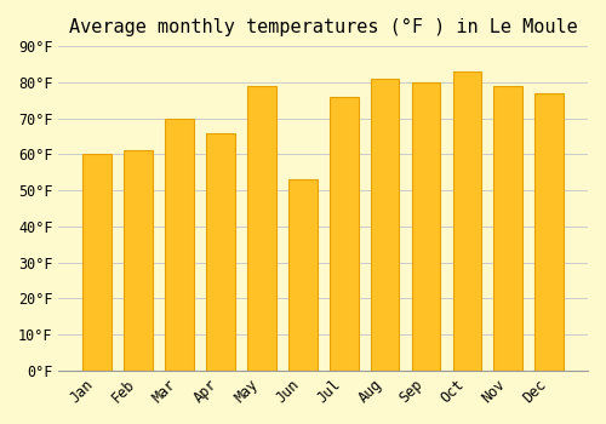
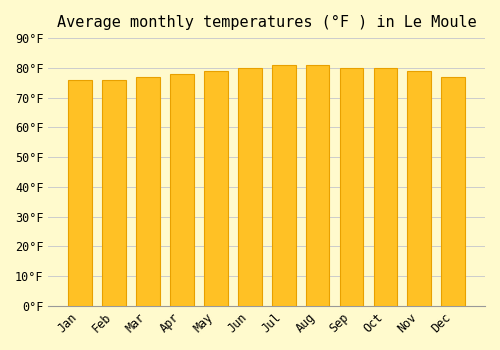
Jan: 60°F -> 76°F
Feb: 61°F -> 76°F
Mar: 70°F -> 77°F
Apr: 66°F -> 78°F
Jun: 53°F -> 80°F
Jul: 76°F -> 81°F
Oct: 83°F -> 80°F
